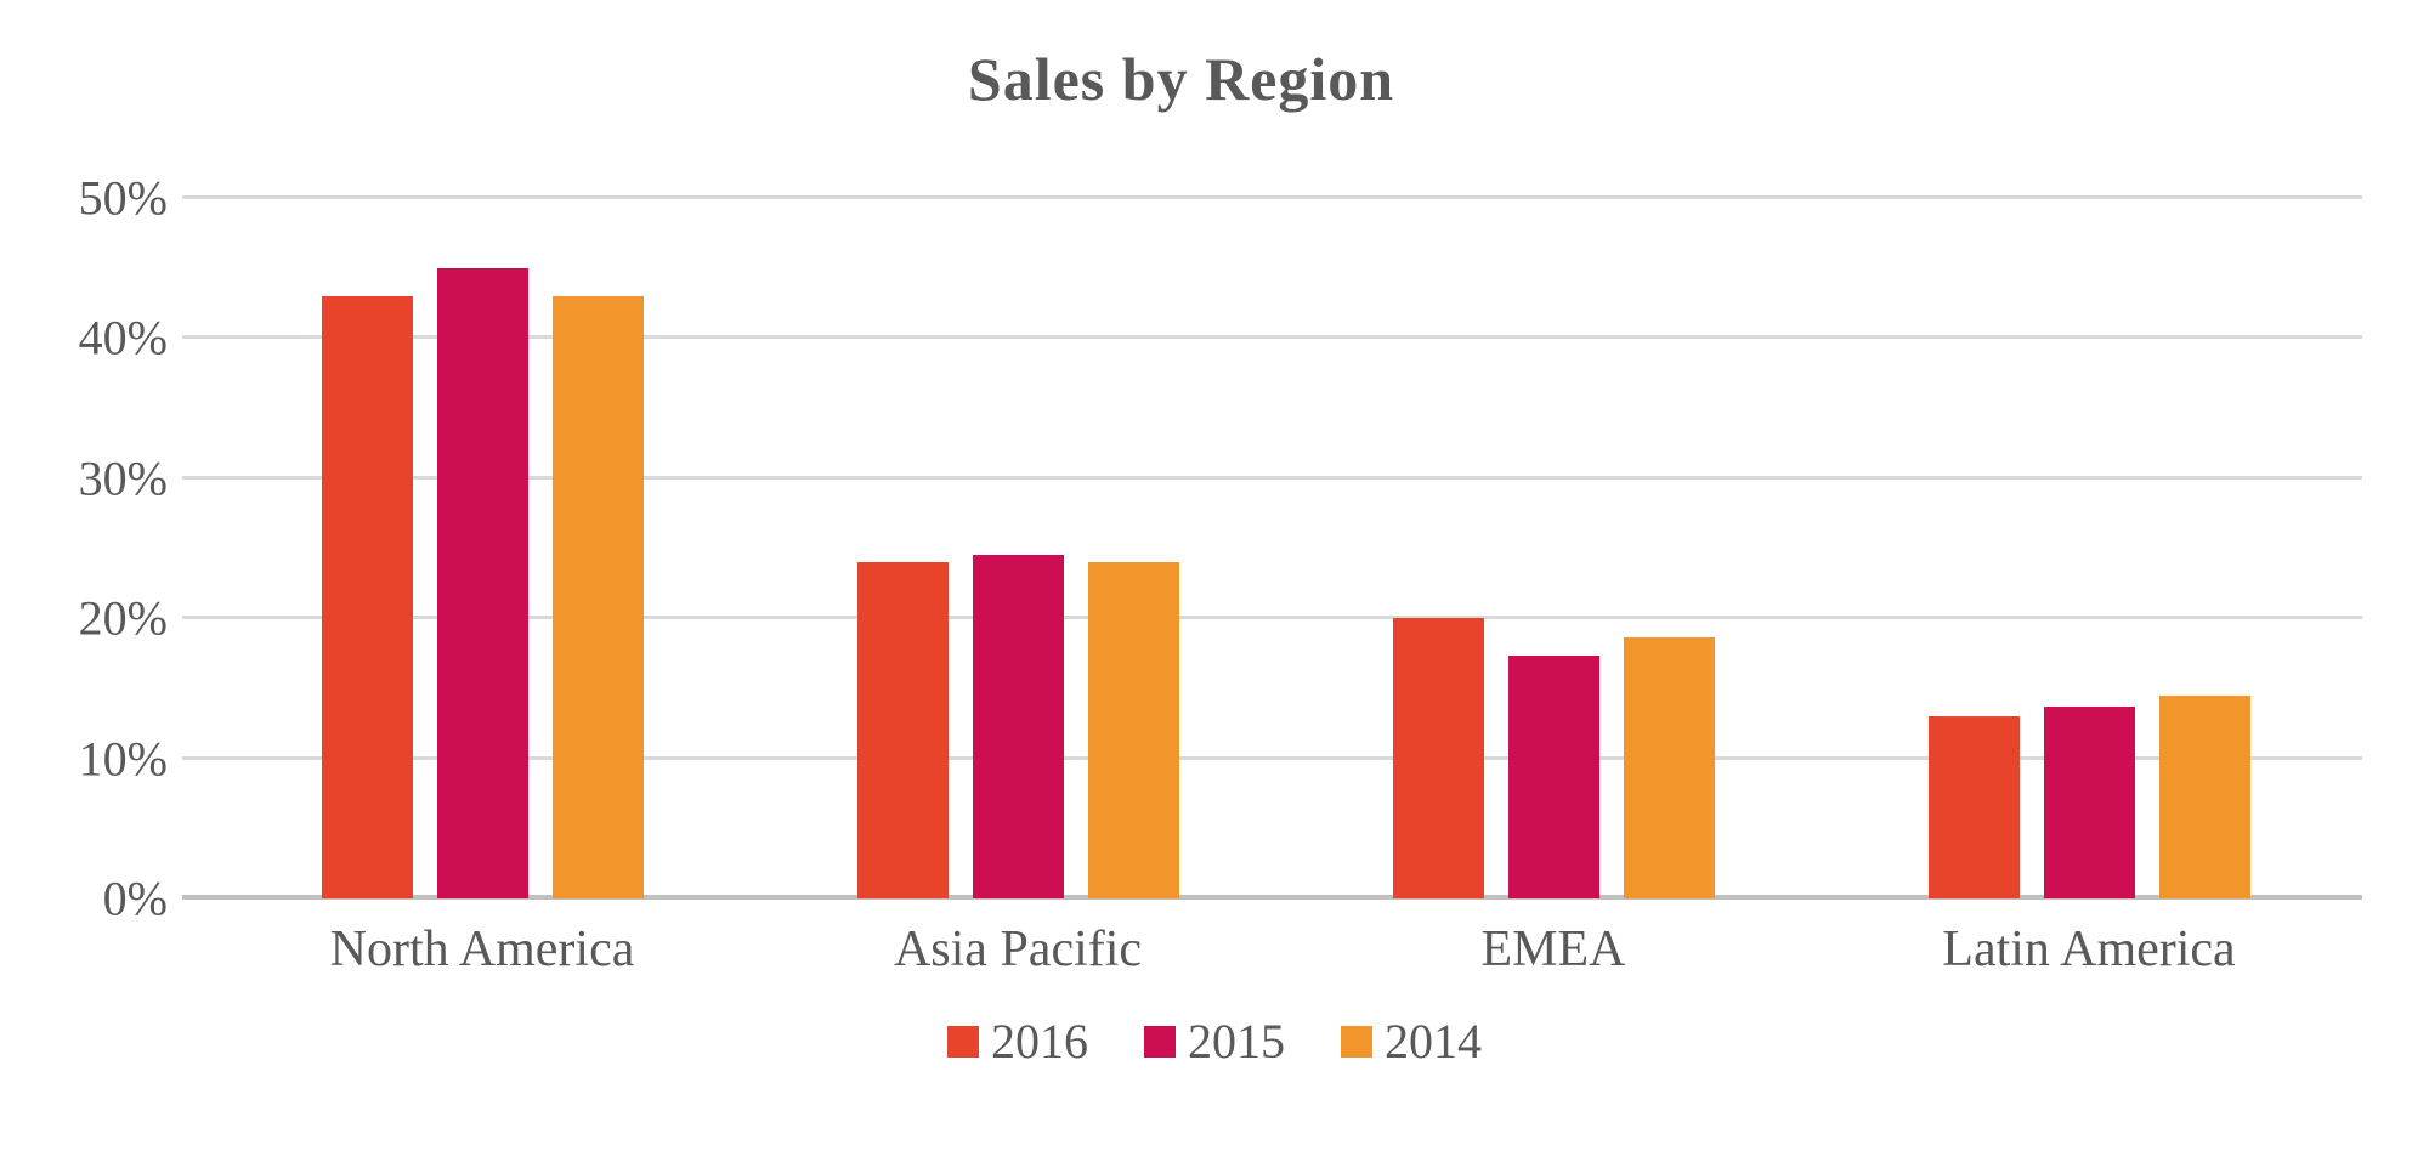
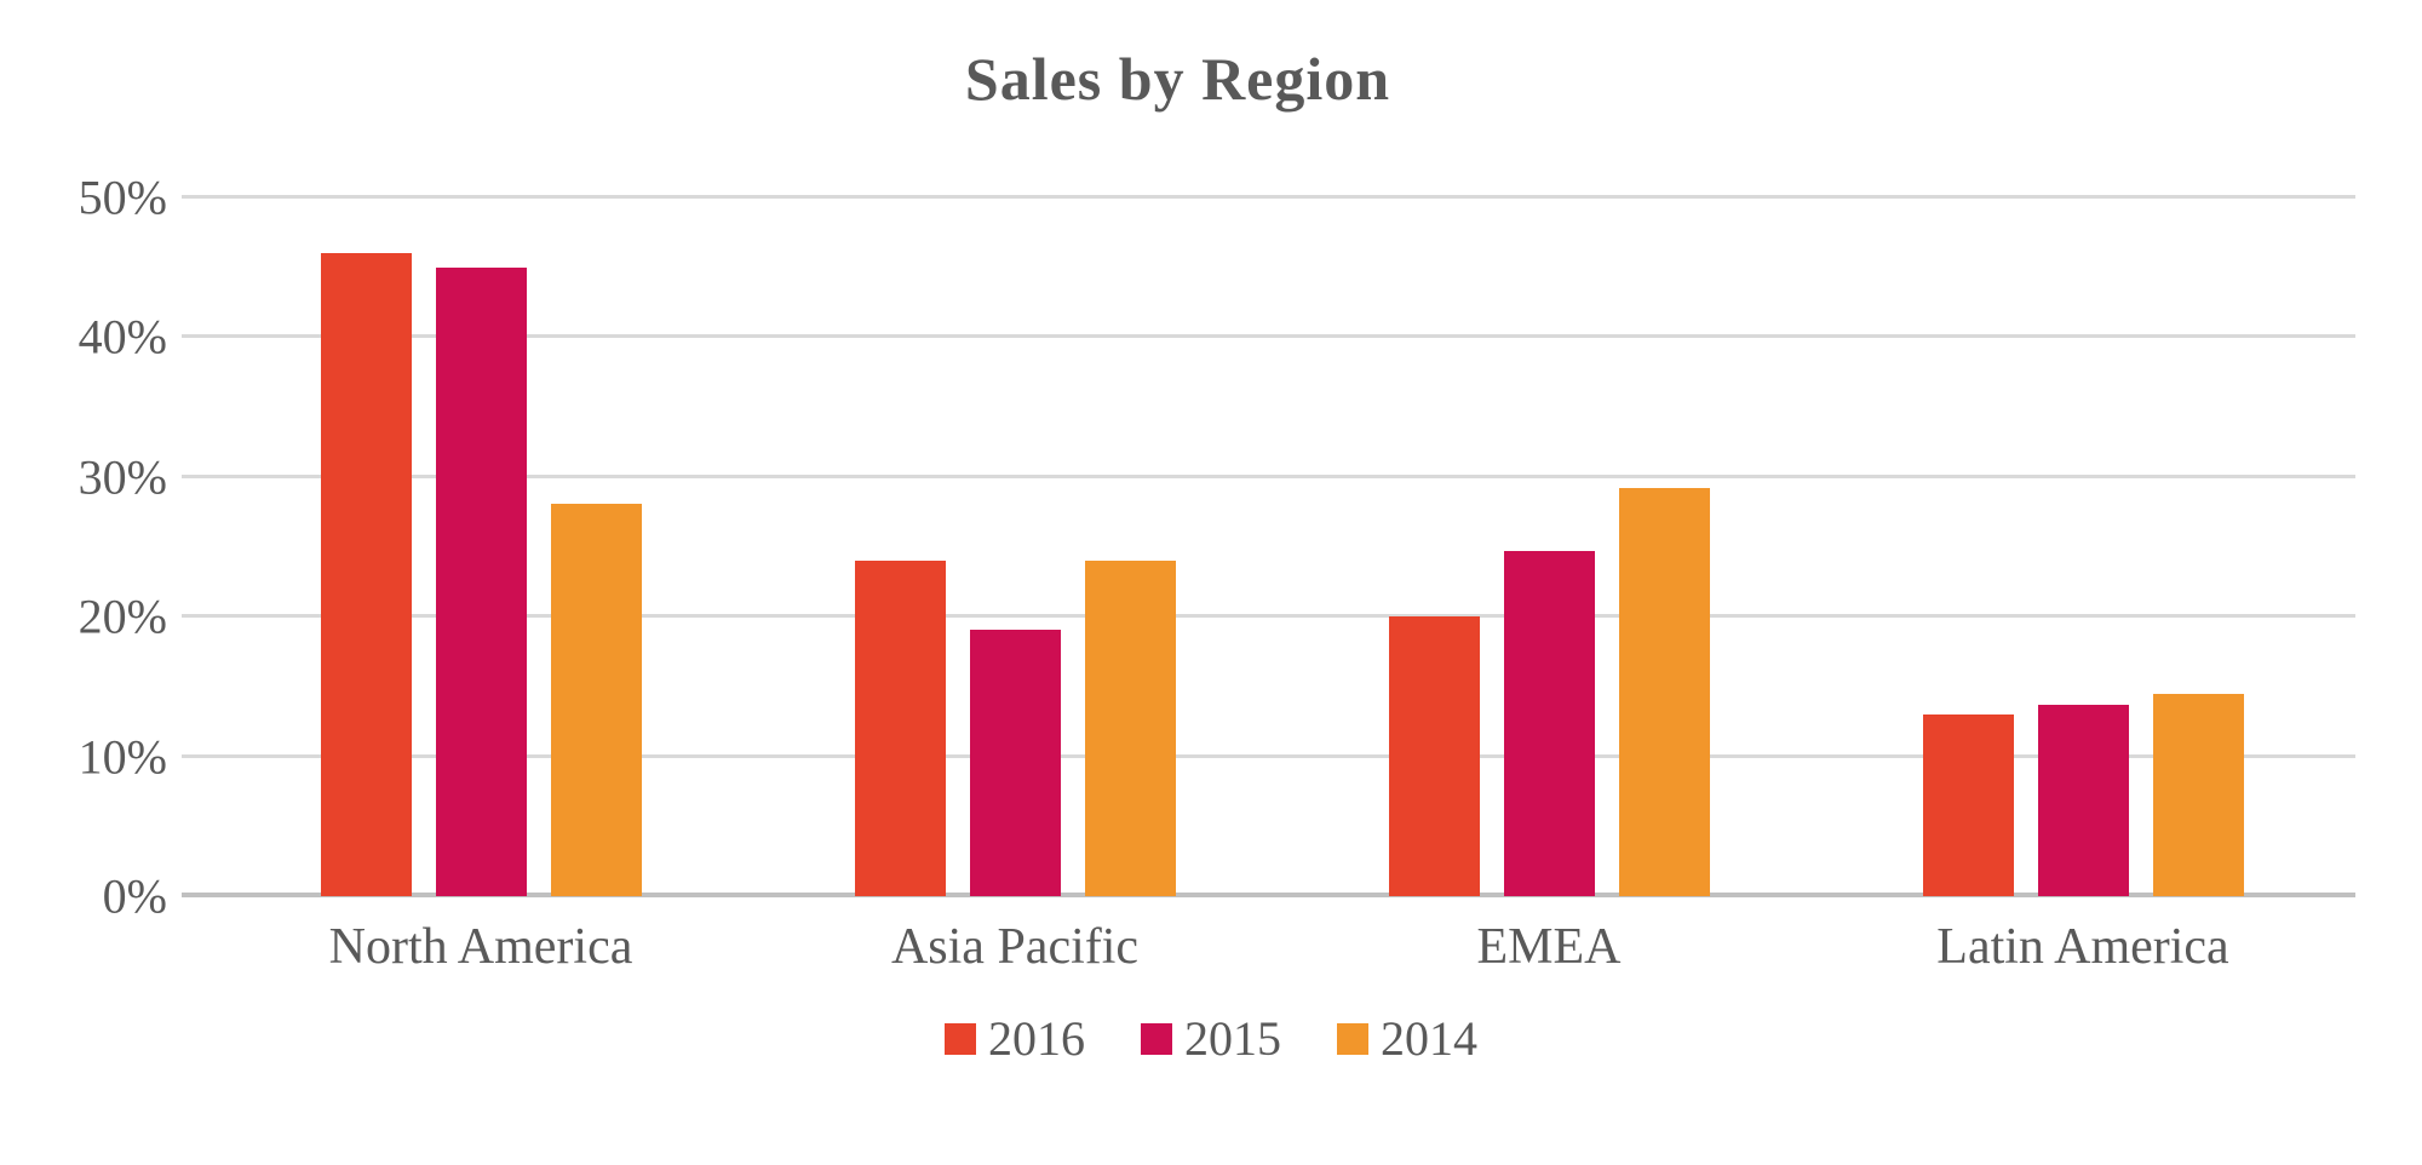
2016/North America: 43% -> 46%
2014/North America: 43.0% -> 28.1%
2015/Asia Pacific: 24.5% -> 19.1%
2015/EMEA: 17.3% -> 24.7%
2014/EMEA: 18.6% -> 29.2%
